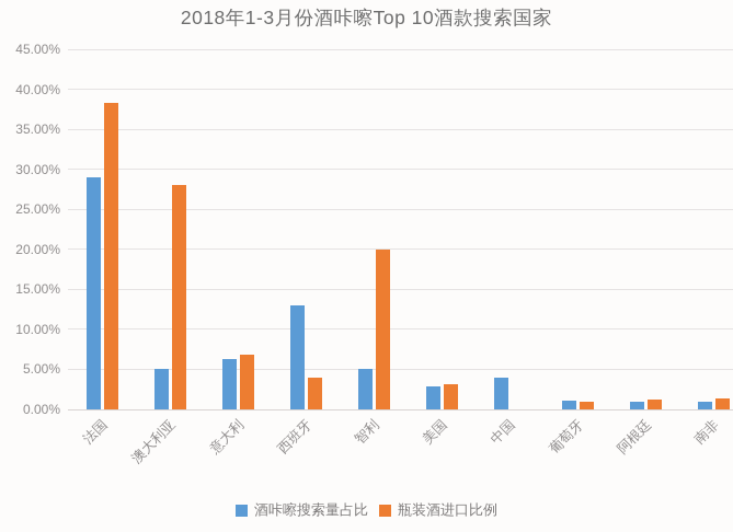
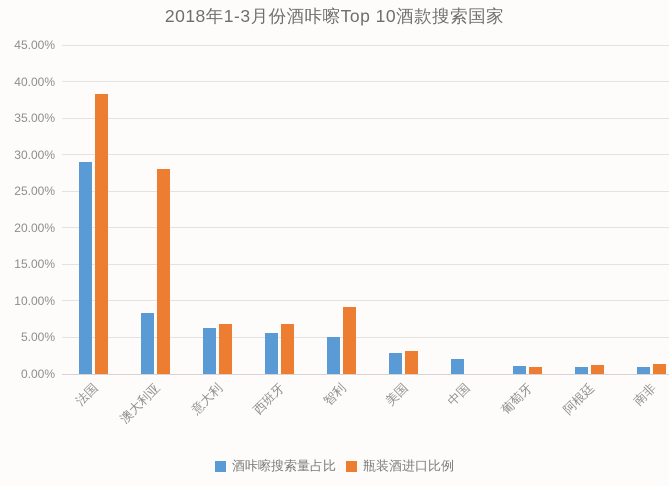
酒咔嚓搜索量占比/澳大利亚: 5% -> 8%
酒咔嚓搜索量占比/西班牙: 13% -> 6%
瓶装酒进口比例/西班牙: 4% -> 7%
瓶装酒进口比例/智利: 20% -> 9%
酒咔嚓搜索量占比/中国: 4% -> 2%
